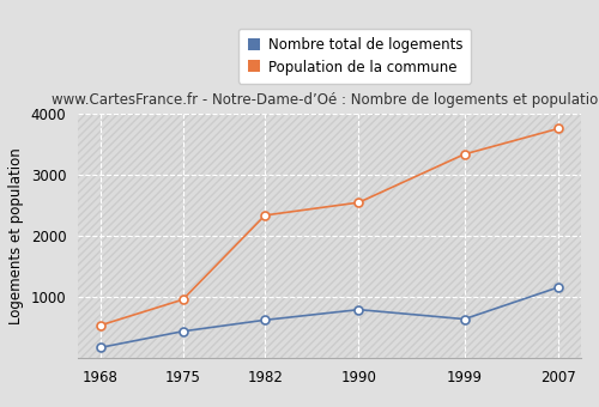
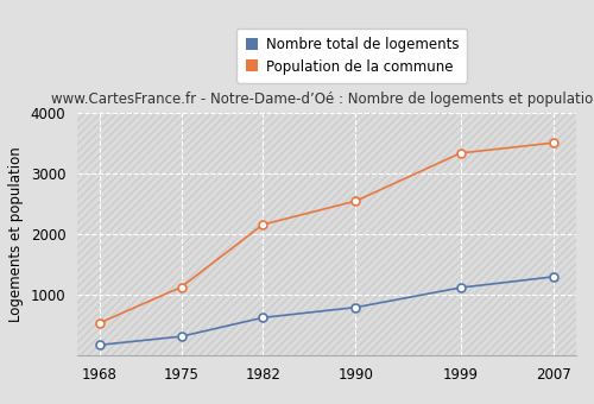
Nombre total de logements/1975: 440 -> 320
Population de la commune/1975: 960 -> 1130
Population de la commune/1982: 2340 -> 2160
Nombre total de logements/1999: 640 -> 1120
Nombre total de logements/2007: 1160 -> 1300
Population de la commune/2007: 3760 -> 3510
